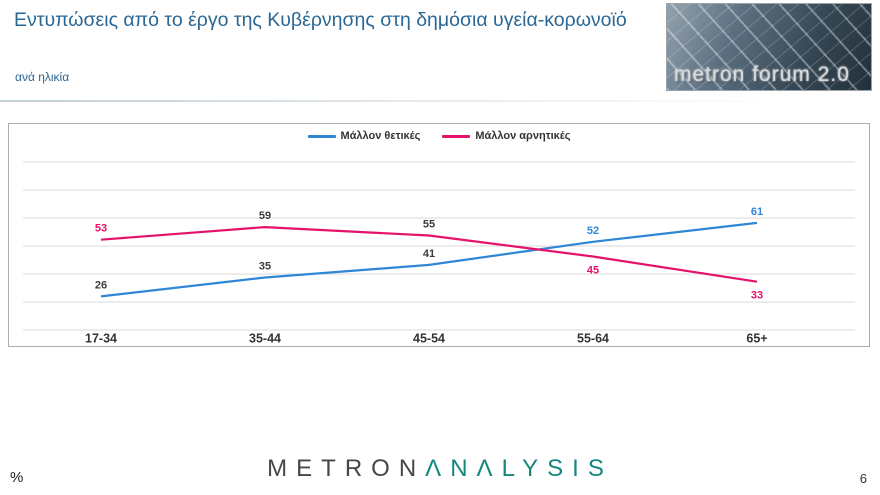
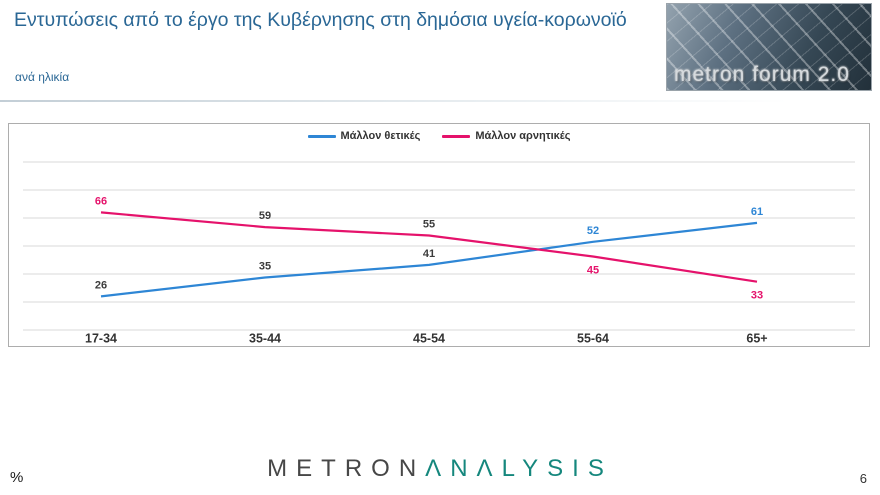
Μάλλον αρνητικές/17-34: 53 -> 66
